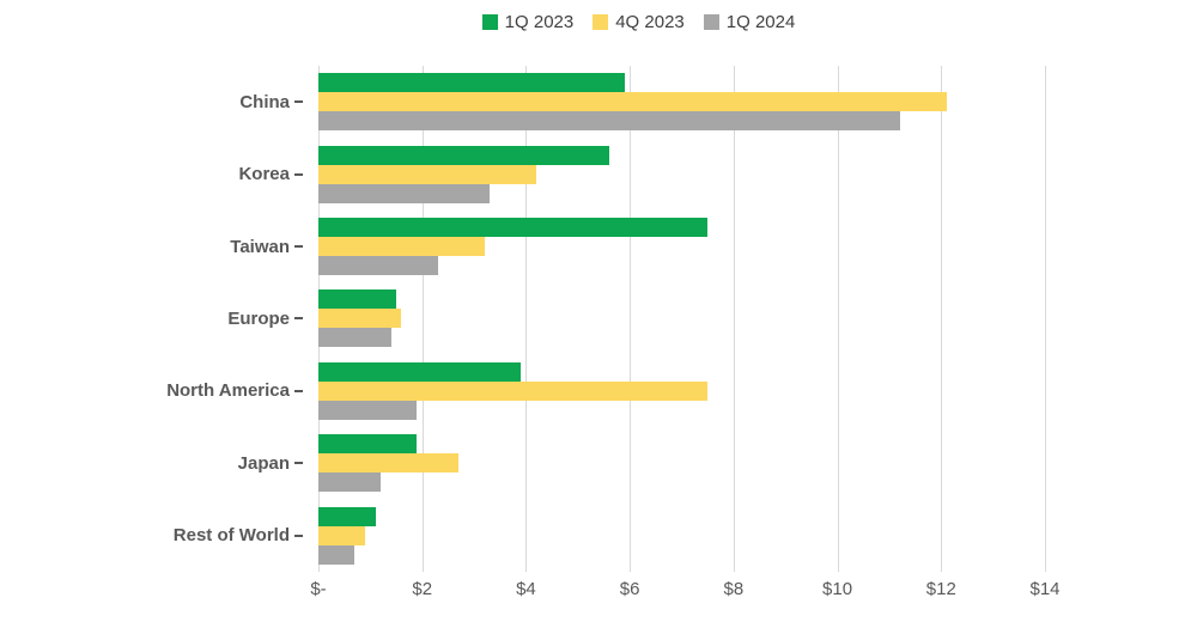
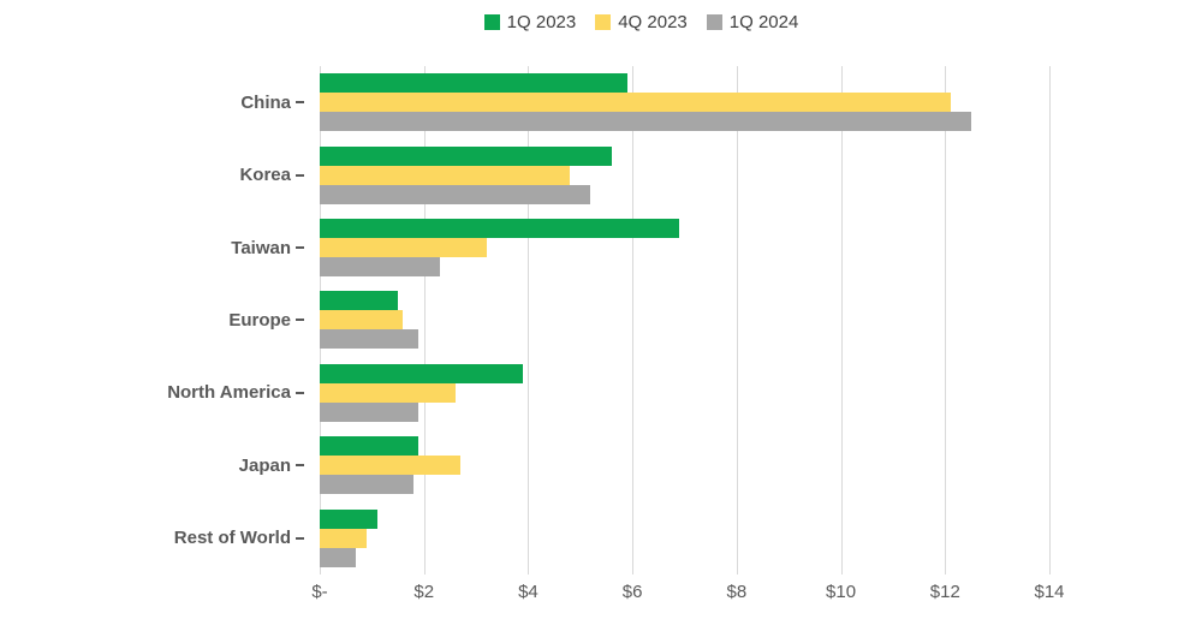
1Q 2024/China: $11.2 -> $12.5
4Q 2023/Korea: $4.2 -> $4.8
1Q 2024/Korea: $3.3 -> $5.2
1Q 2023/Taiwan: $7.5 -> $6.9
1Q 2024/Europe: $1.4 -> $1.9
4Q 2023/North America: $7.5 -> $2.6
1Q 2024/Japan: $1.2 -> $1.8
